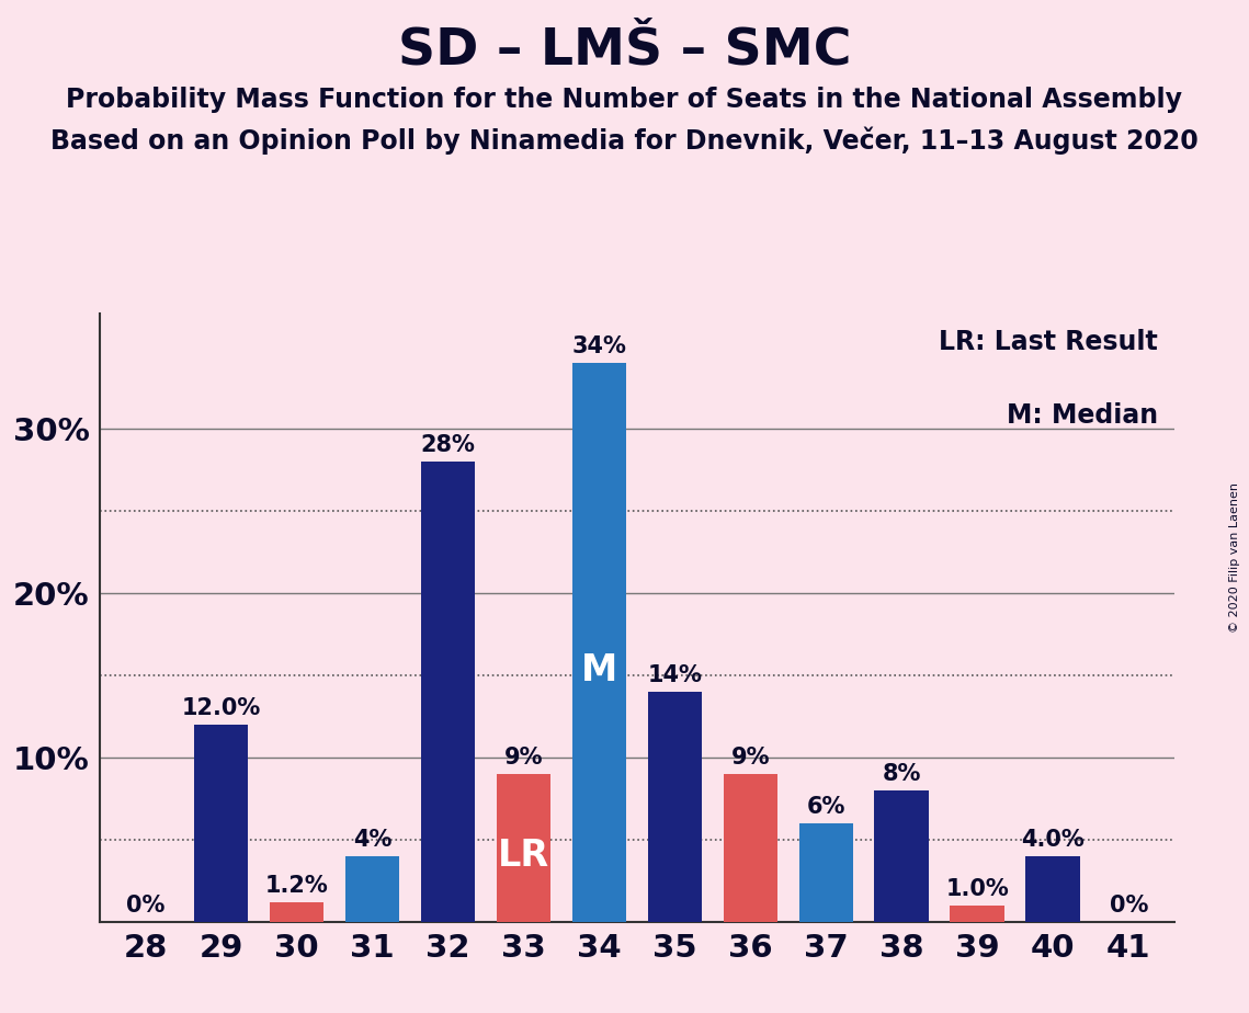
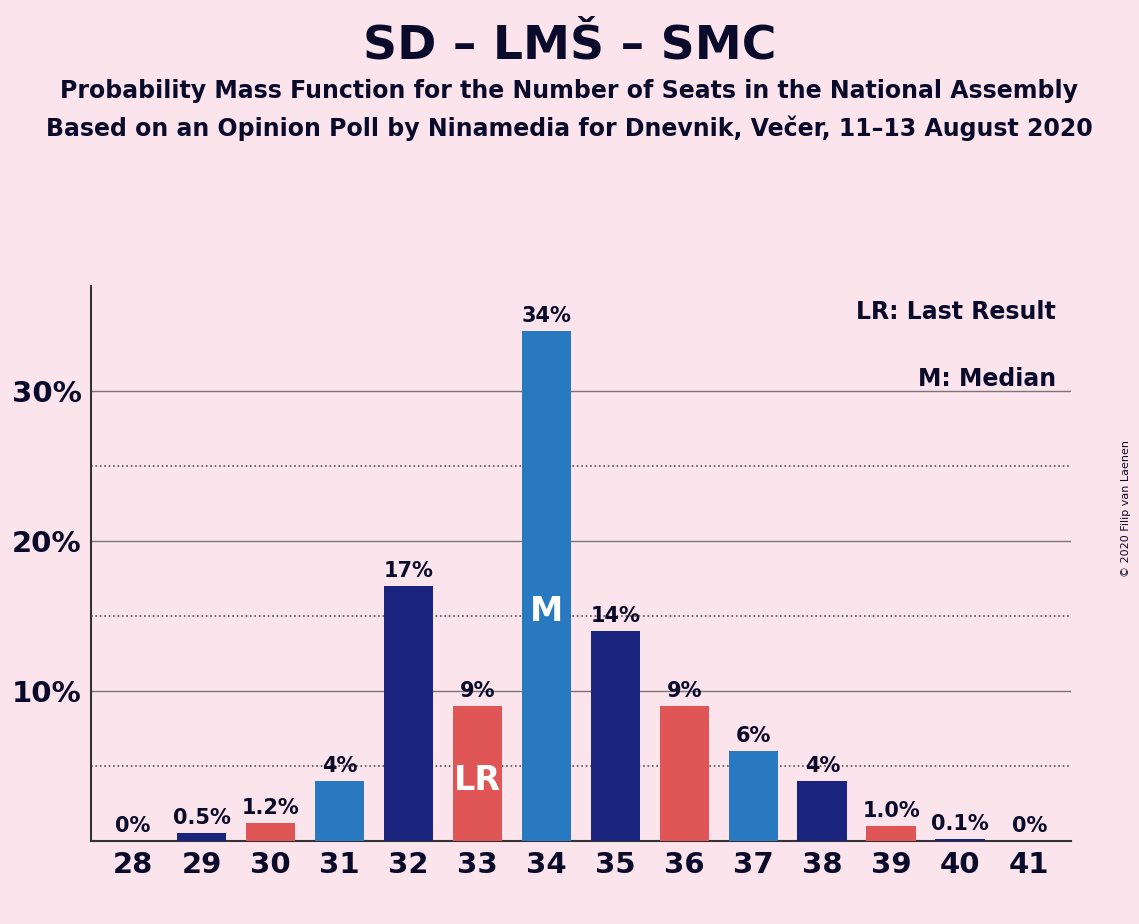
29: 12.0% -> 0.5%
32: 28% -> 17%
38: 8% -> 4%
40: 4.0% -> 0.1%
